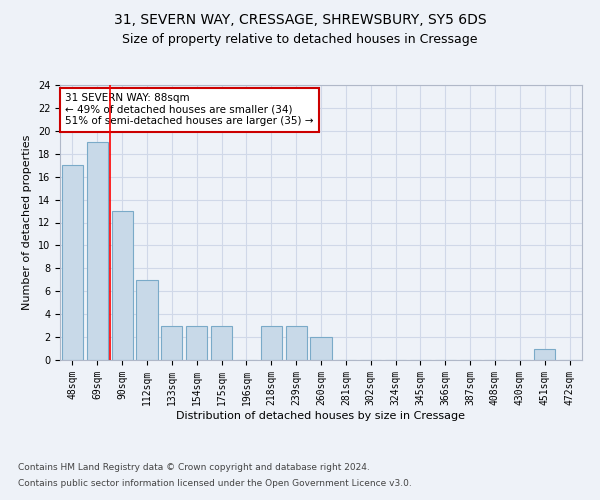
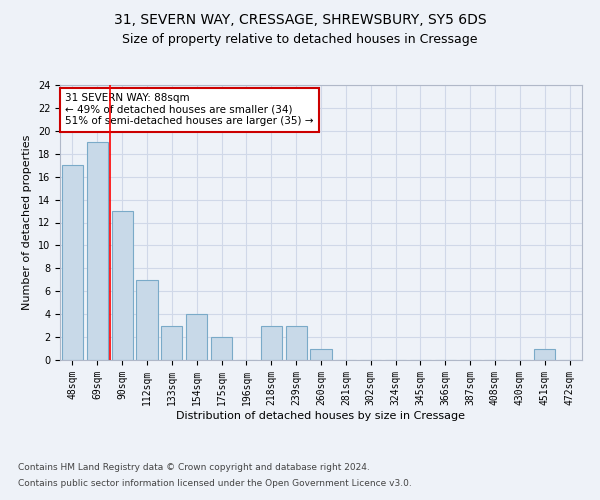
154sqm: 3 -> 4
175sqm: 3 -> 2
260sqm: 2 -> 1
